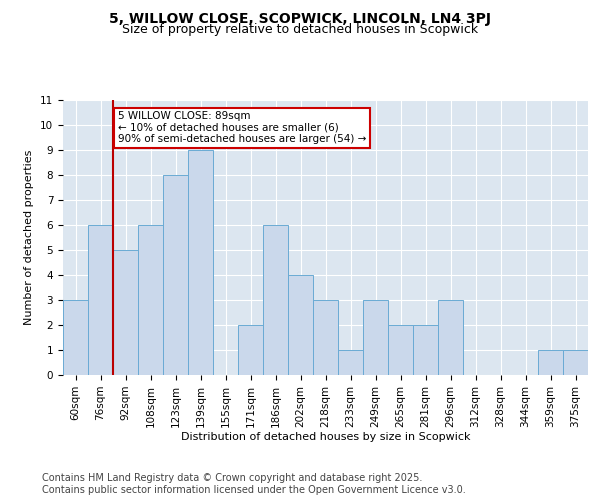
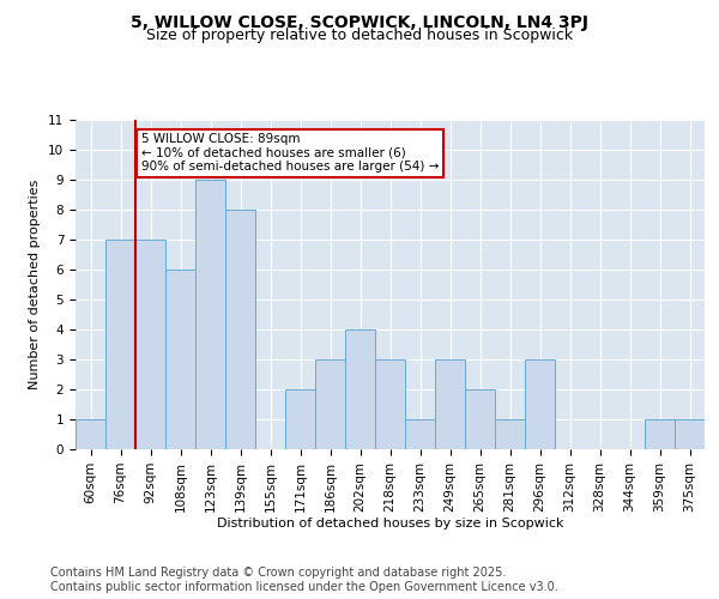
60sqm: 3 -> 1
76sqm: 6 -> 7
92sqm: 5 -> 7
123sqm: 8 -> 9
139sqm: 9 -> 8
186sqm: 6 -> 3
281sqm: 2 -> 1
